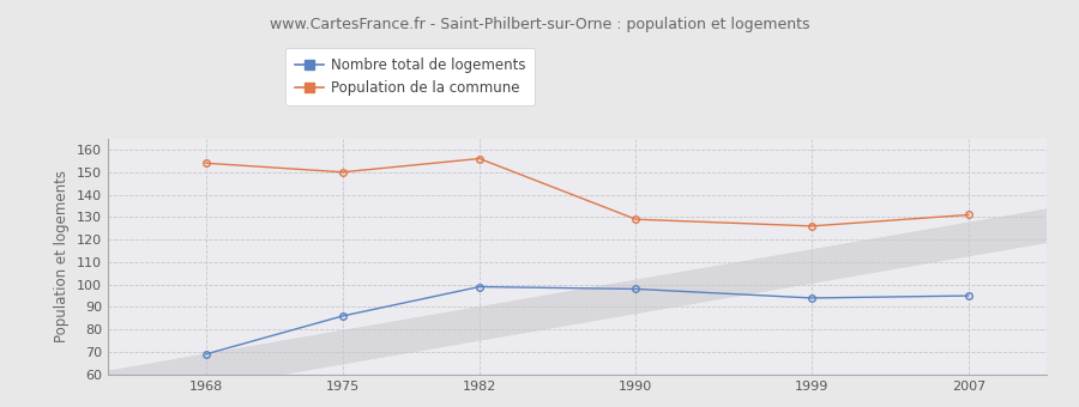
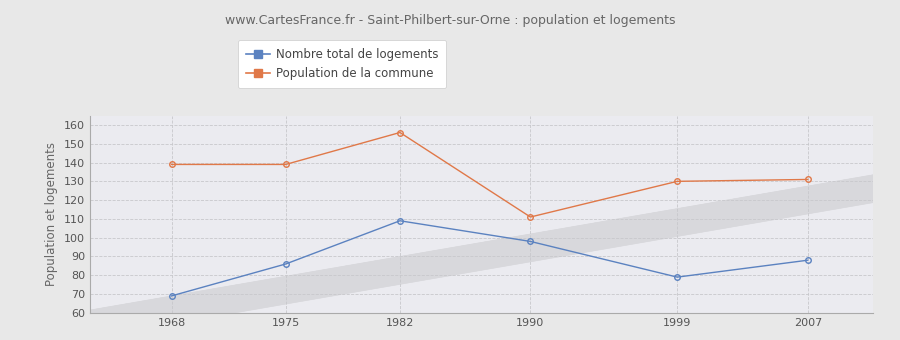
Population de la commune/1968: 154 -> 139
Population de la commune/1975: 150 -> 139
Nombre total de logements/1982: 99 -> 109
Population de la commune/1990: 129 -> 111
Nombre total de logements/1999: 94 -> 79
Population de la commune/1999: 126 -> 130
Nombre total de logements/2007: 95 -> 88
